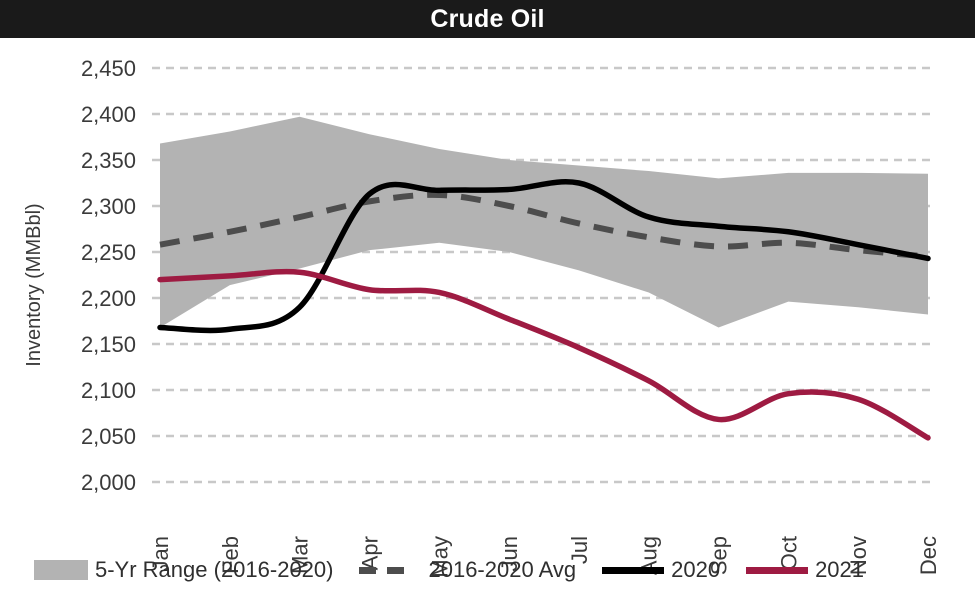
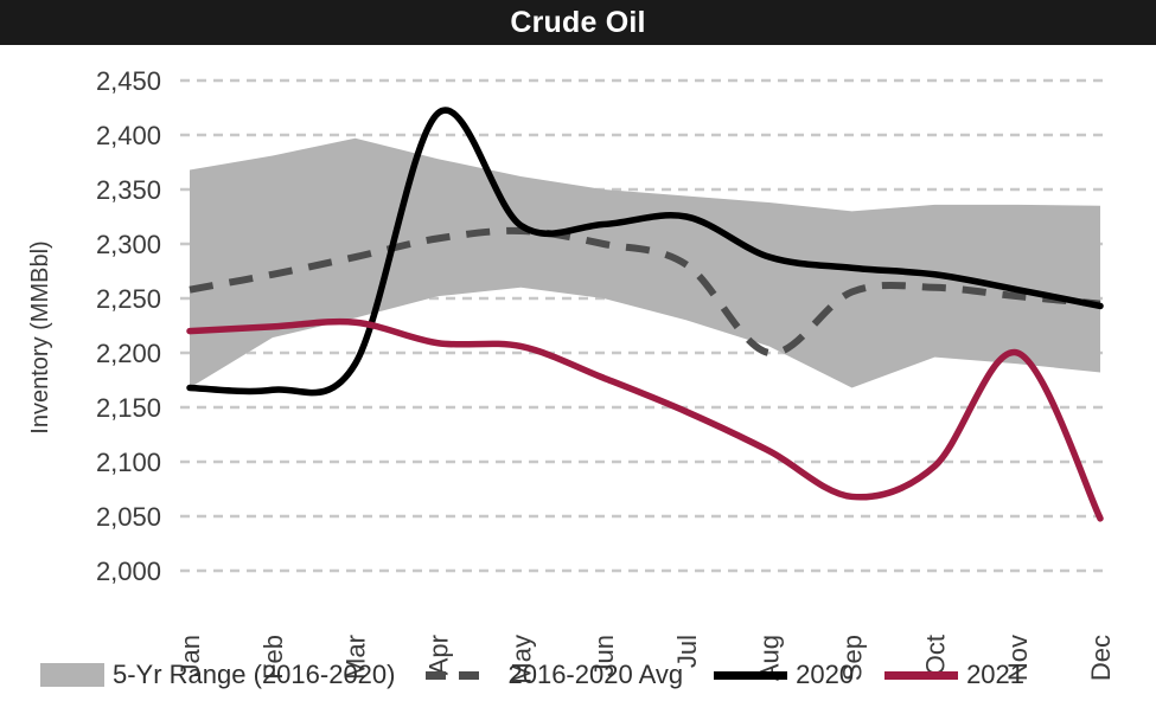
2020/Apr: 2310 -> 2420
2016-2020 Avg/Aug: 2270 -> 2200
2021/Nov: 2090 -> 2200
